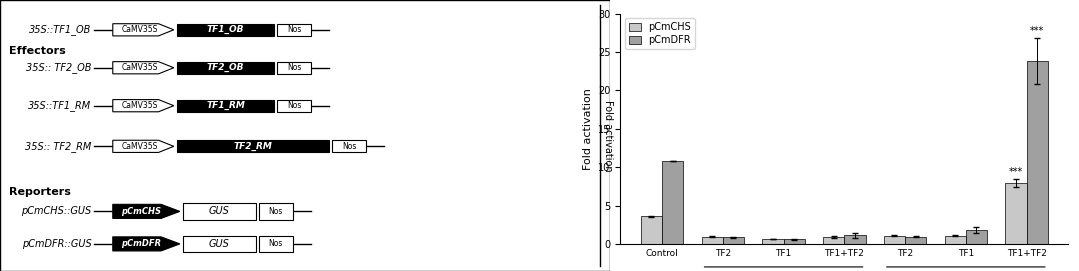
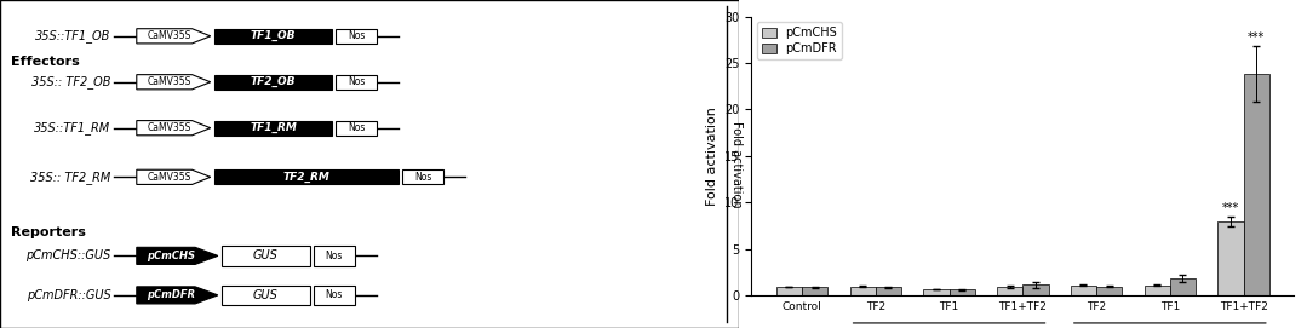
pCmCHS/Control: 3.6 -> 0.9
pCmDFR/Control: 10.8 -> 0.8
